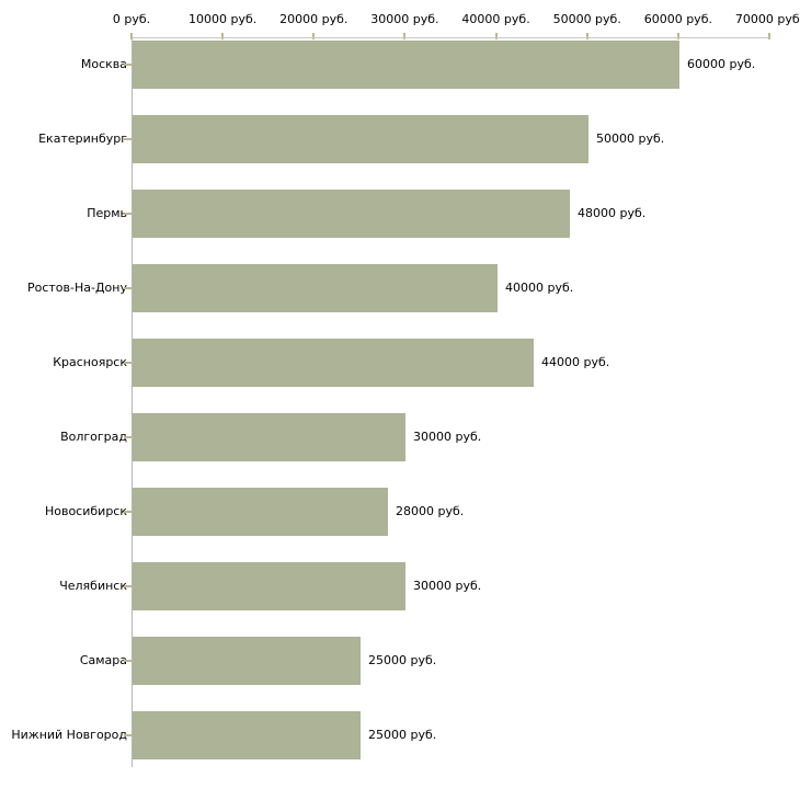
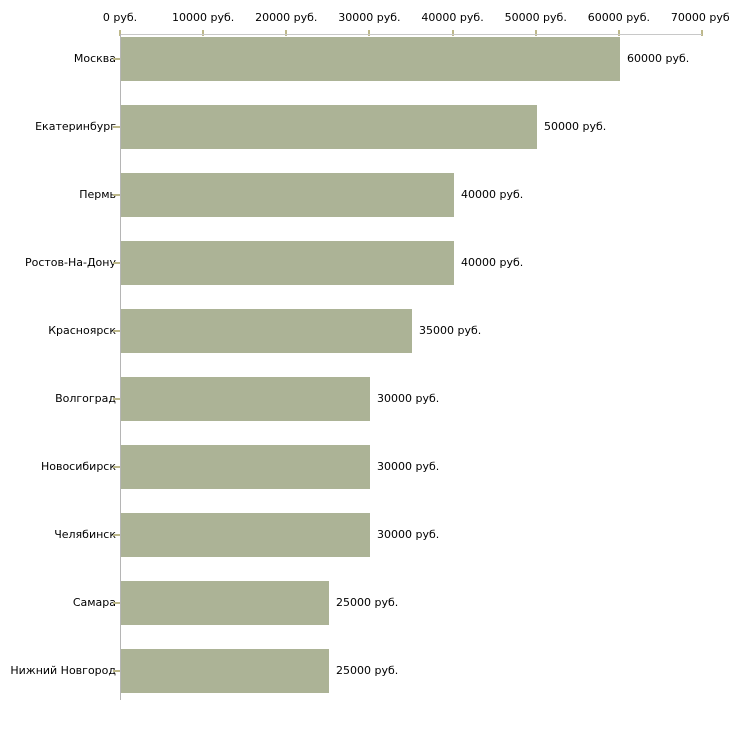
Пермь: 48000 -> 40000
Красноярск: 44000 -> 35000
Новосибирск: 28000 -> 30000
